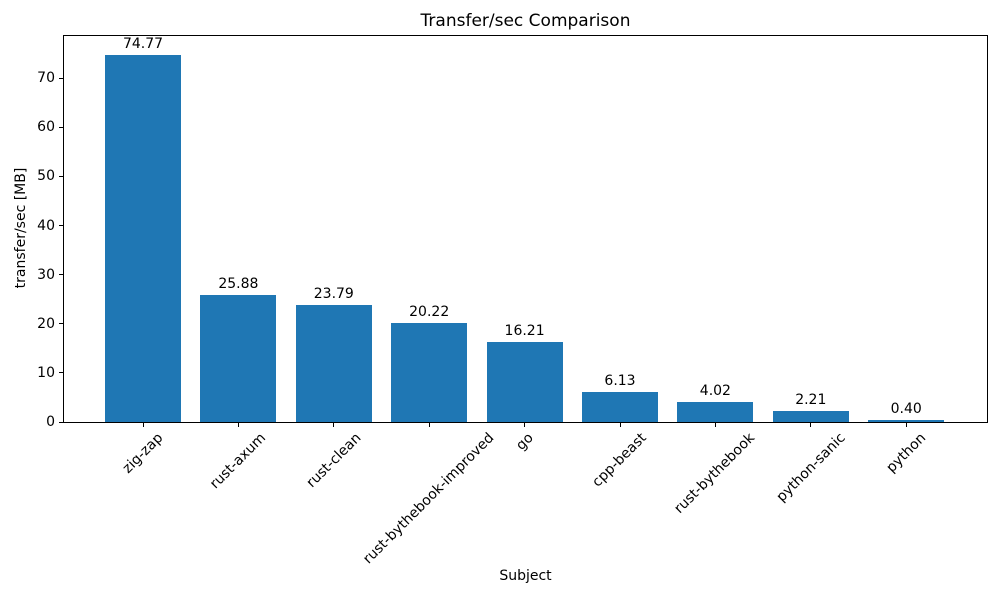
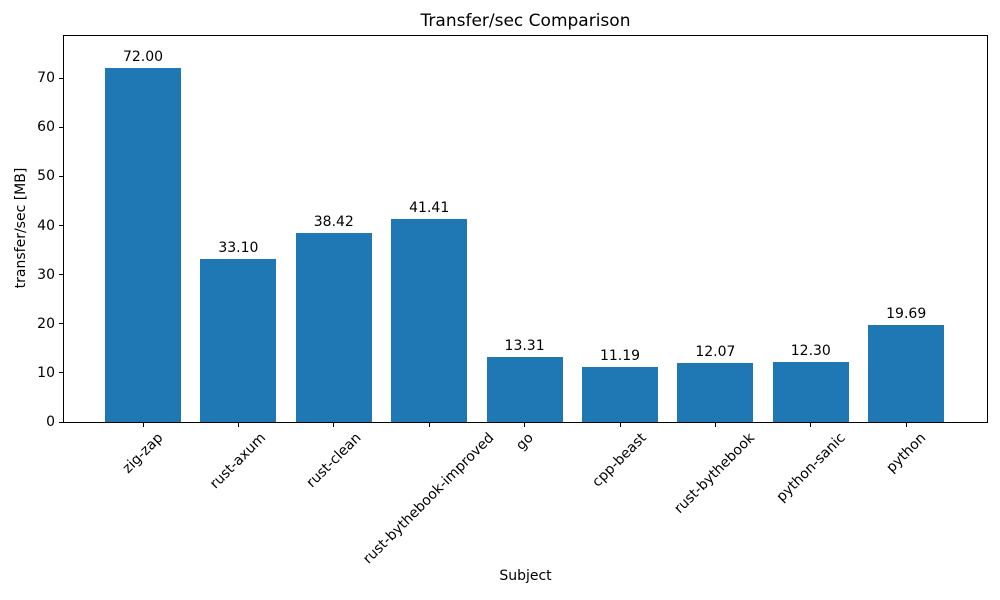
zig-zap: 74.77 -> 72.00
rust-axum: 25.88 -> 33.10
rust-clean: 23.79 -> 38.42
rust-bythebook-improved: 20.22 -> 41.41
go: 16.21 -> 13.31
cpp-beast: 6.13 -> 11.19
rust-bythebook: 4.02 -> 12.07
python-sanic: 2.21 -> 12.30
python: 0.40 -> 19.69
